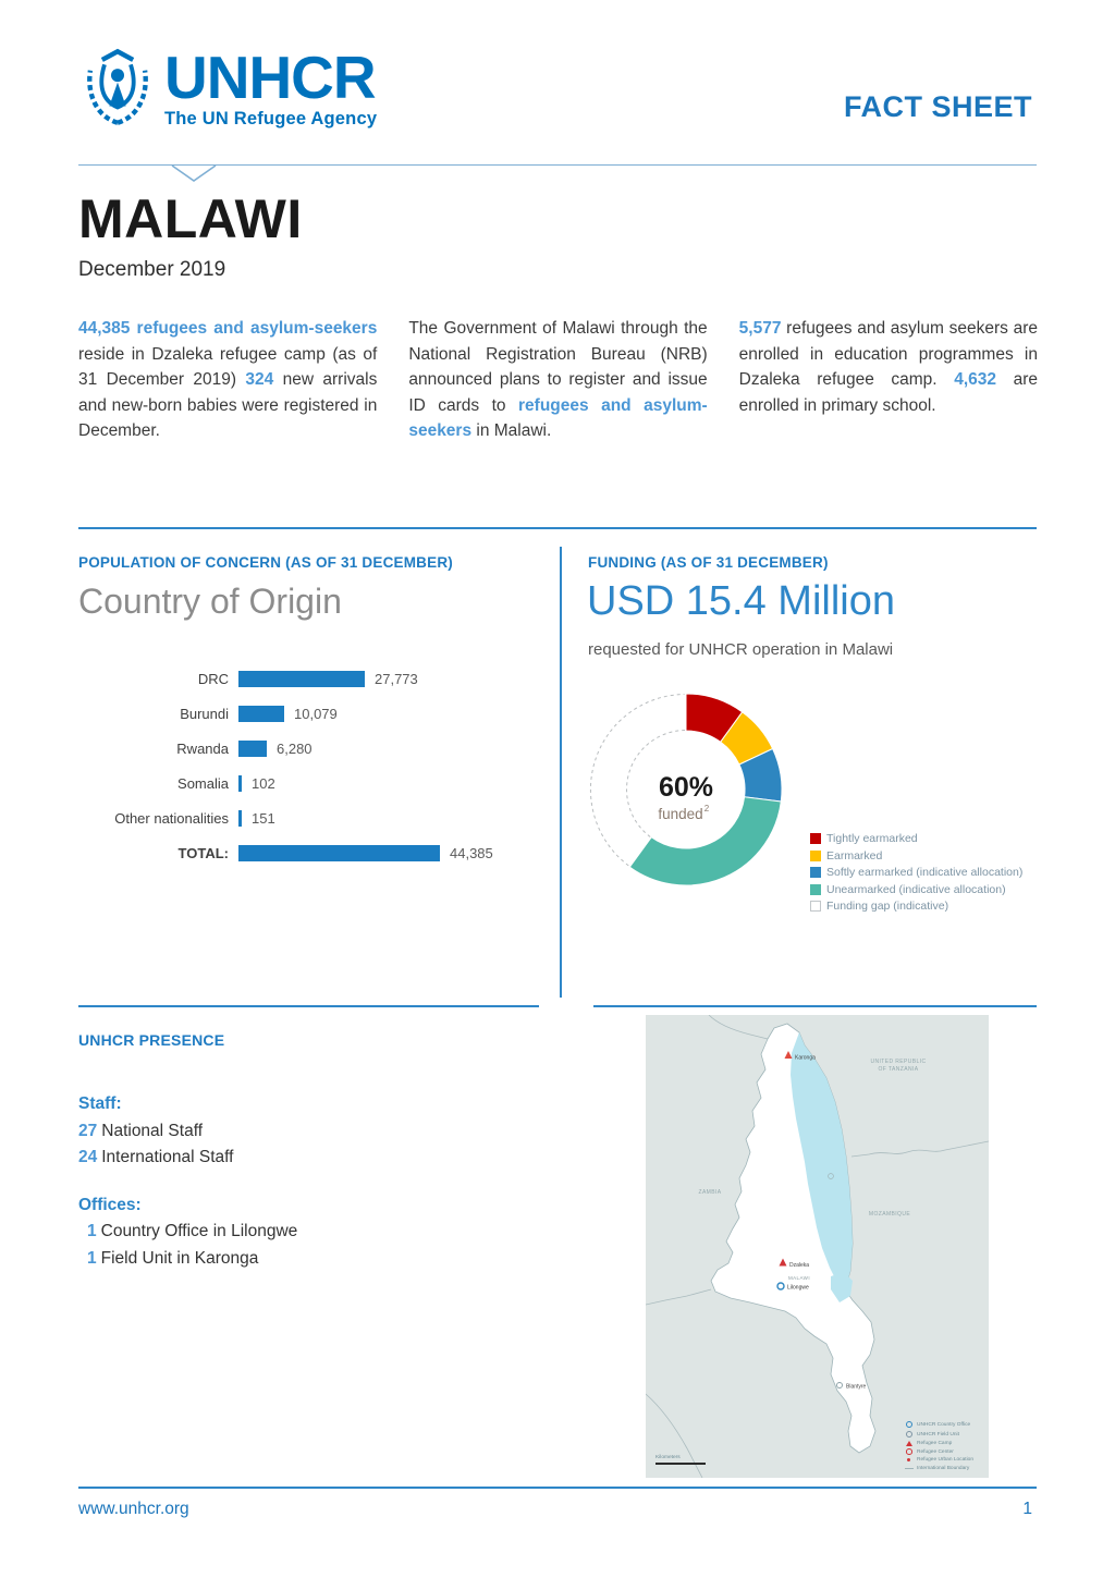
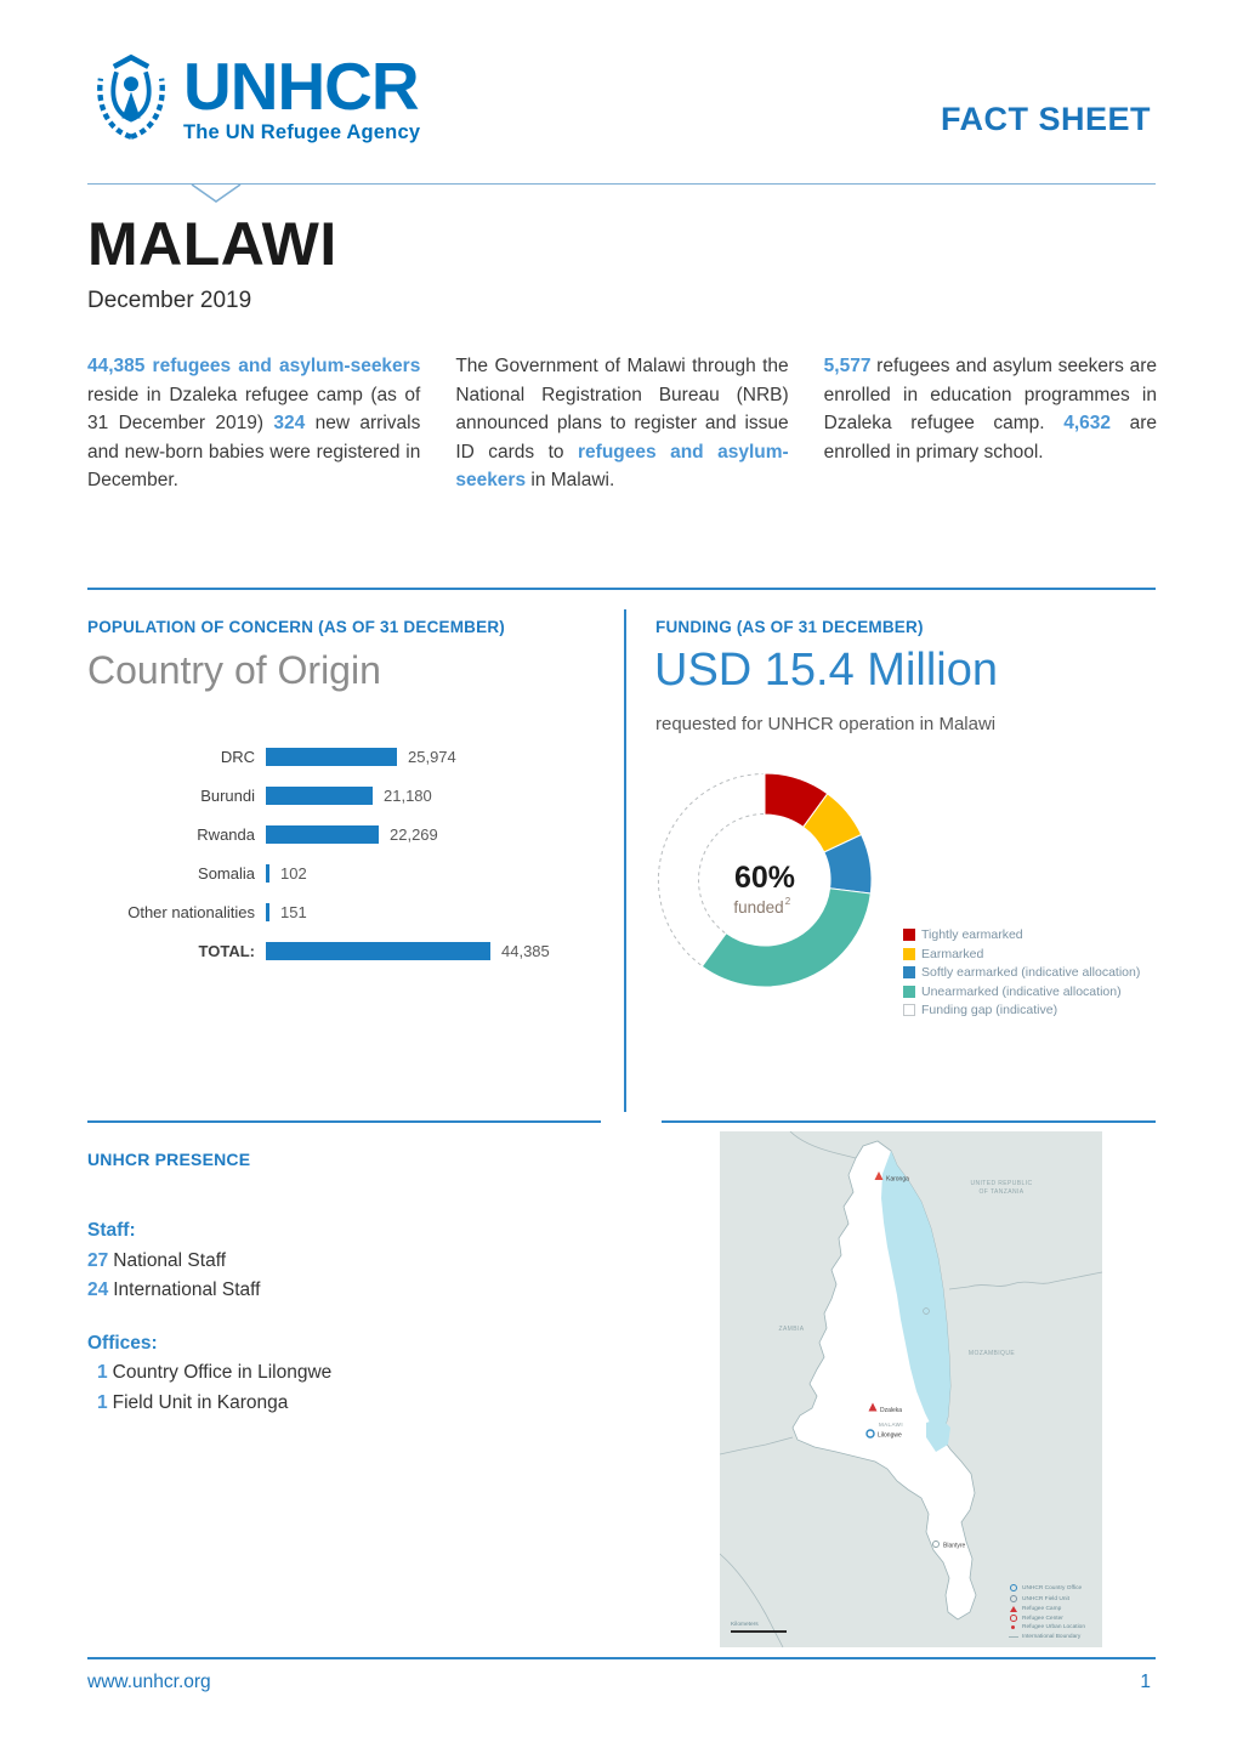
Country of Origin/DRC: 27,773 -> 25,974
Country of Origin/Burundi: 10,079 -> 21,180
Country of Origin/Rwanda: 6,280 -> 22,269
